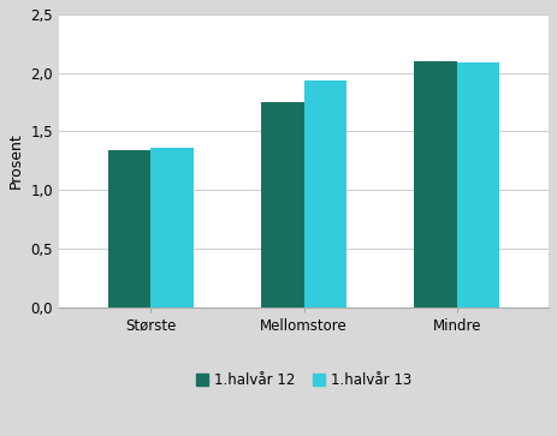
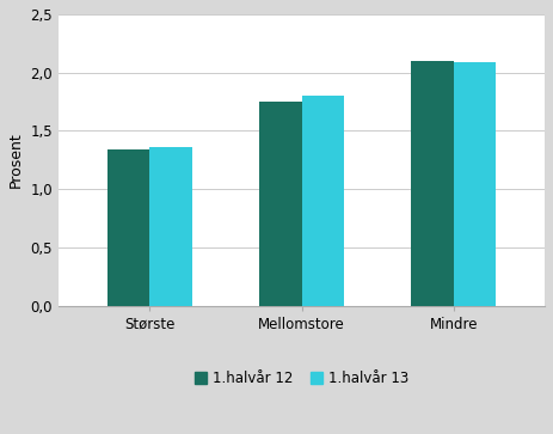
1.halvår 13/Mellomstore: 1,94 -> 1,80
